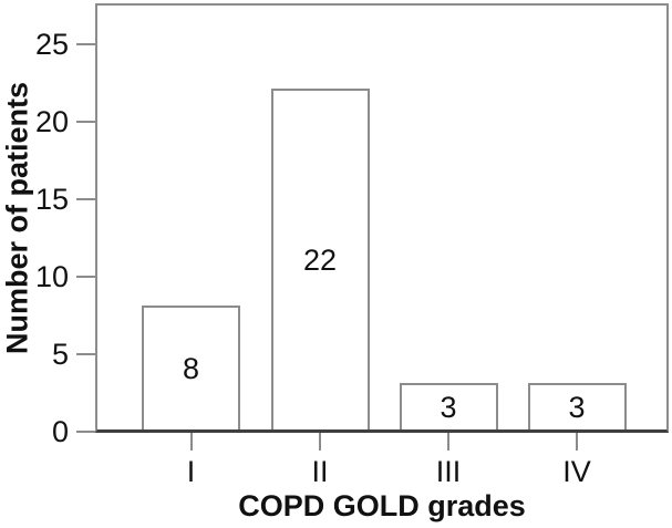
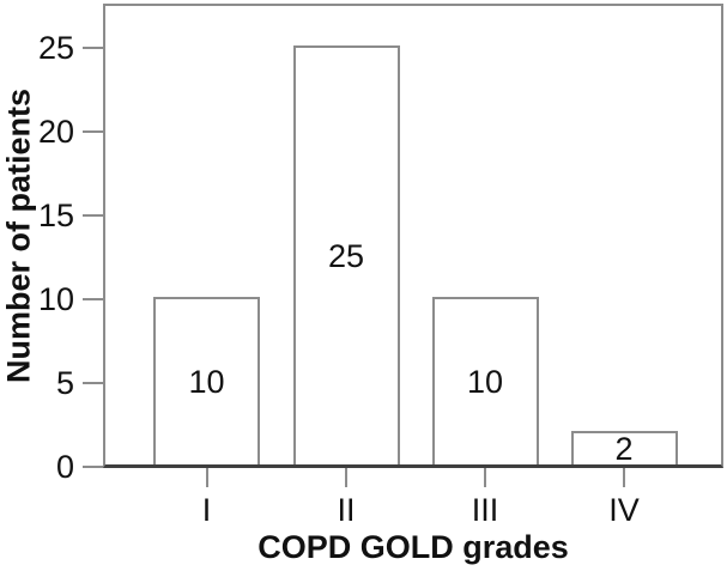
I: 8 -> 10
II: 22 -> 25
III: 3 -> 10
IV: 3 -> 2
